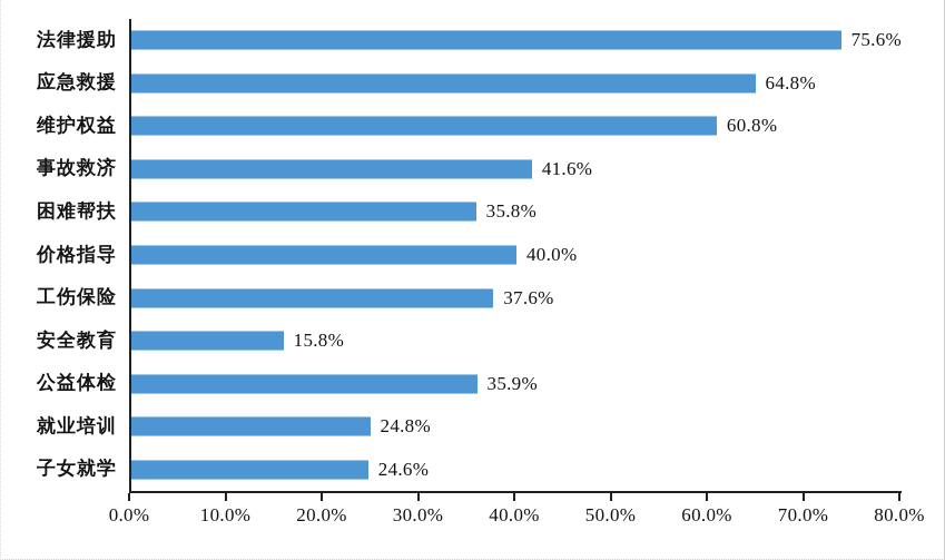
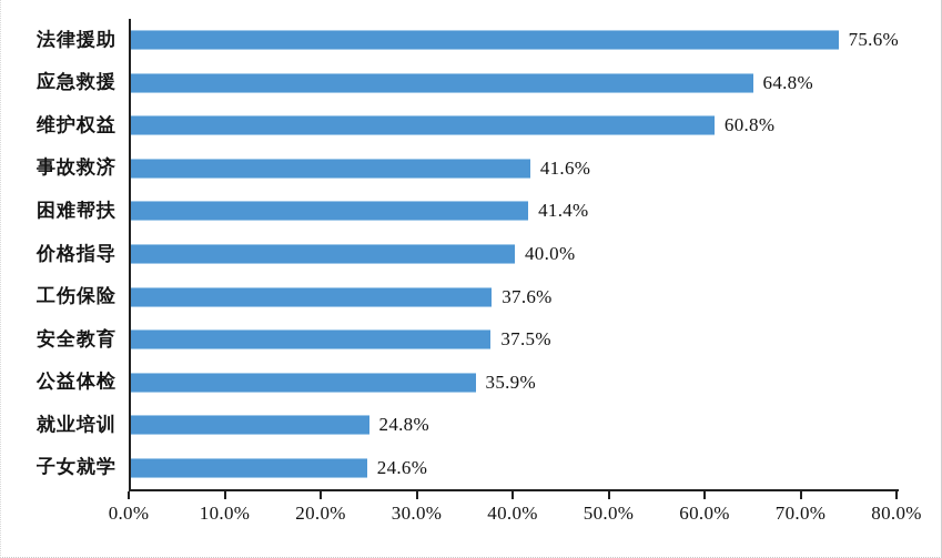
困难帮扶: 35.8% -> 41.4%
安全教育: 15.8% -> 37.5%
